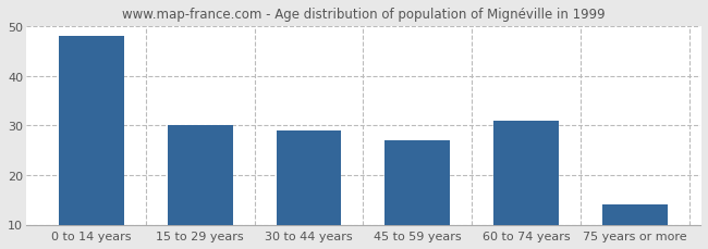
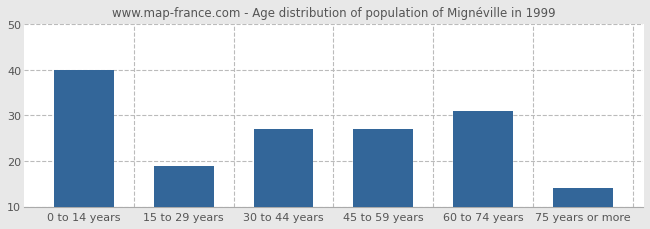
0 to 14 years: 48 -> 40
15 to 29 years: 30 -> 19
30 to 44 years: 29 -> 27
